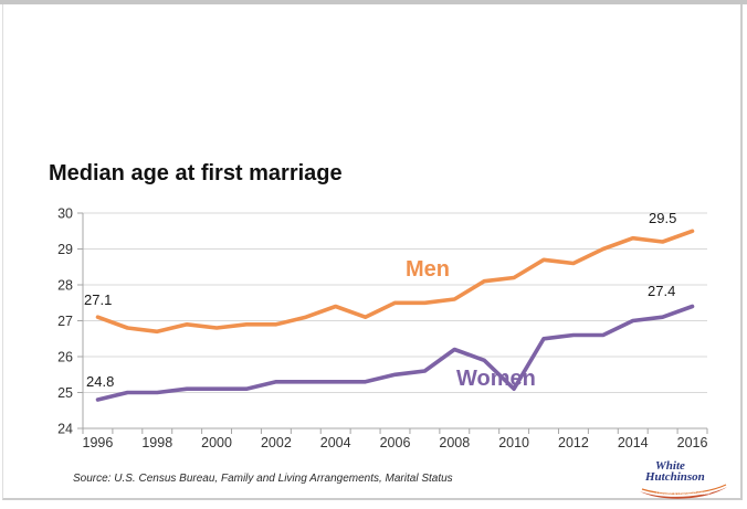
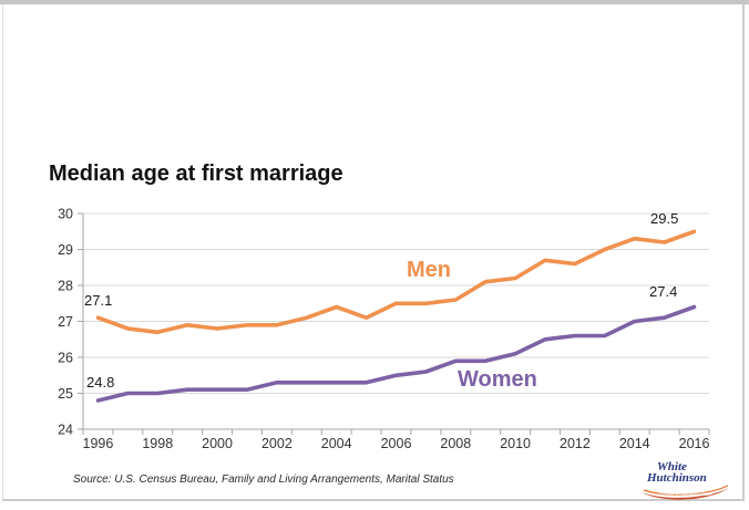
Women/2008: 26.2 -> 25.9
Women/2010: 25.1 -> 26.1
